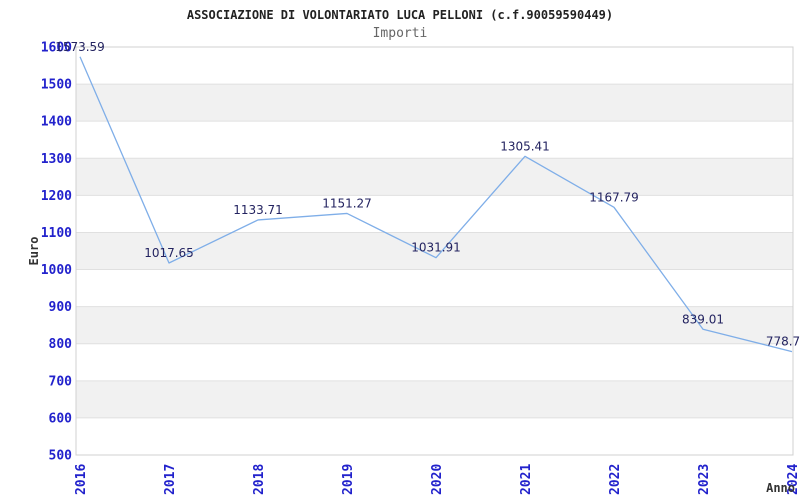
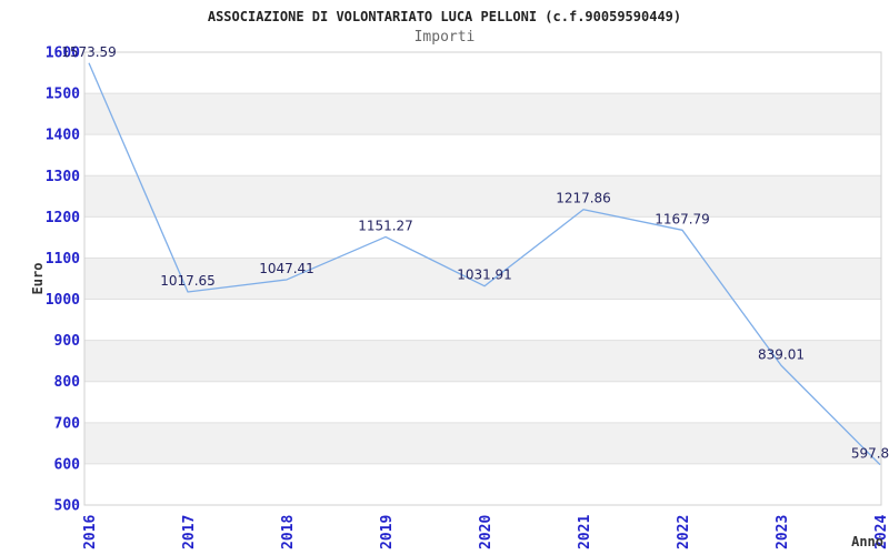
2018: 1133.71 -> 1047.41
2021: 1305.41 -> 1217.86
2024: 778.7 -> 597.8
